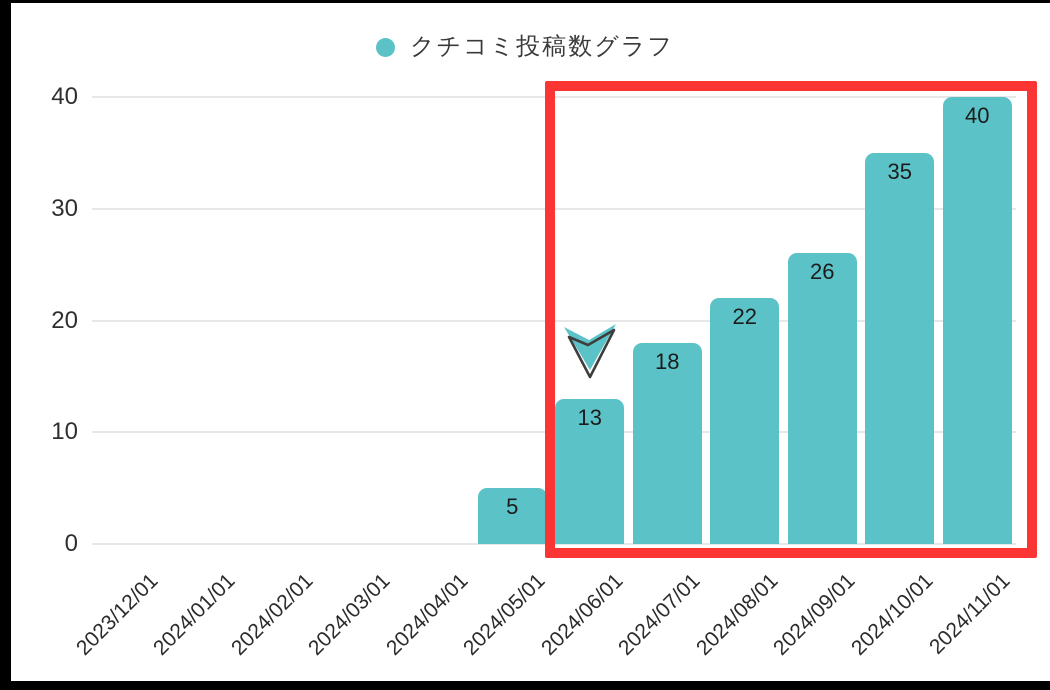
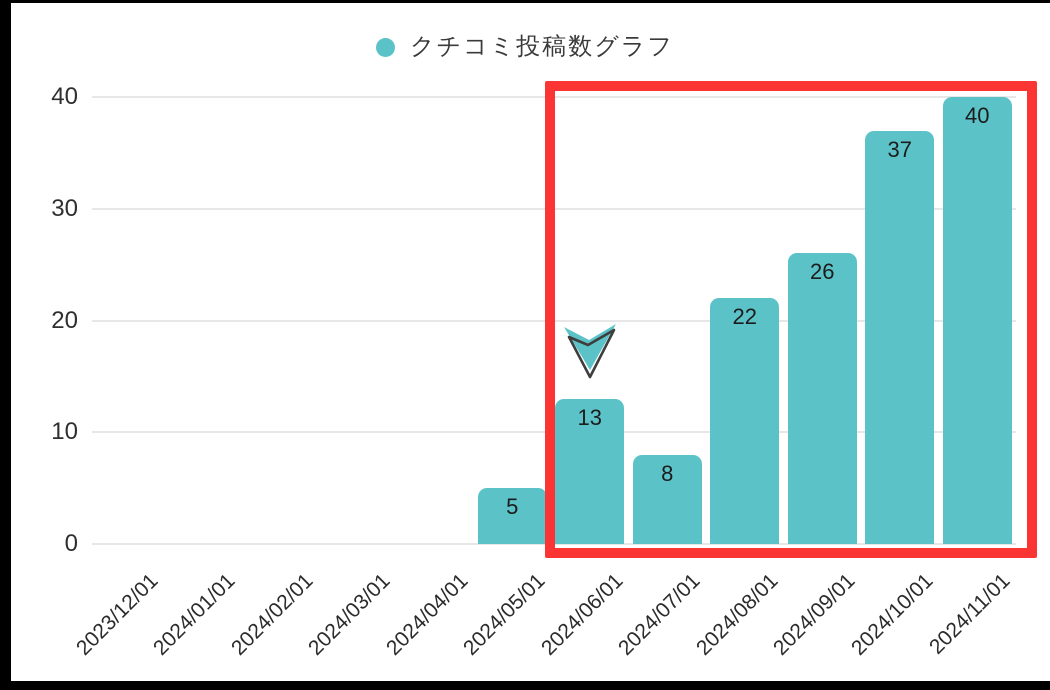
2024/07/01: 18 -> 8
2024/10/01: 35 -> 37
